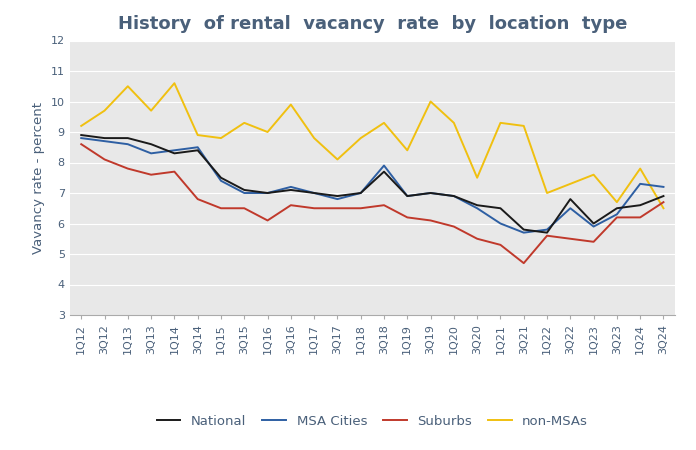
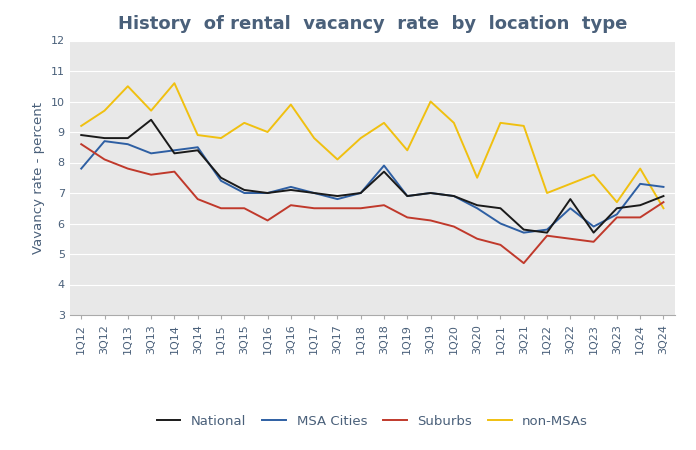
MSA Cities/1Q12: 8.8 -> 7.8
National/3Q13: 8.6 -> 9.4
National/1Q23: 6.0 -> 5.7
